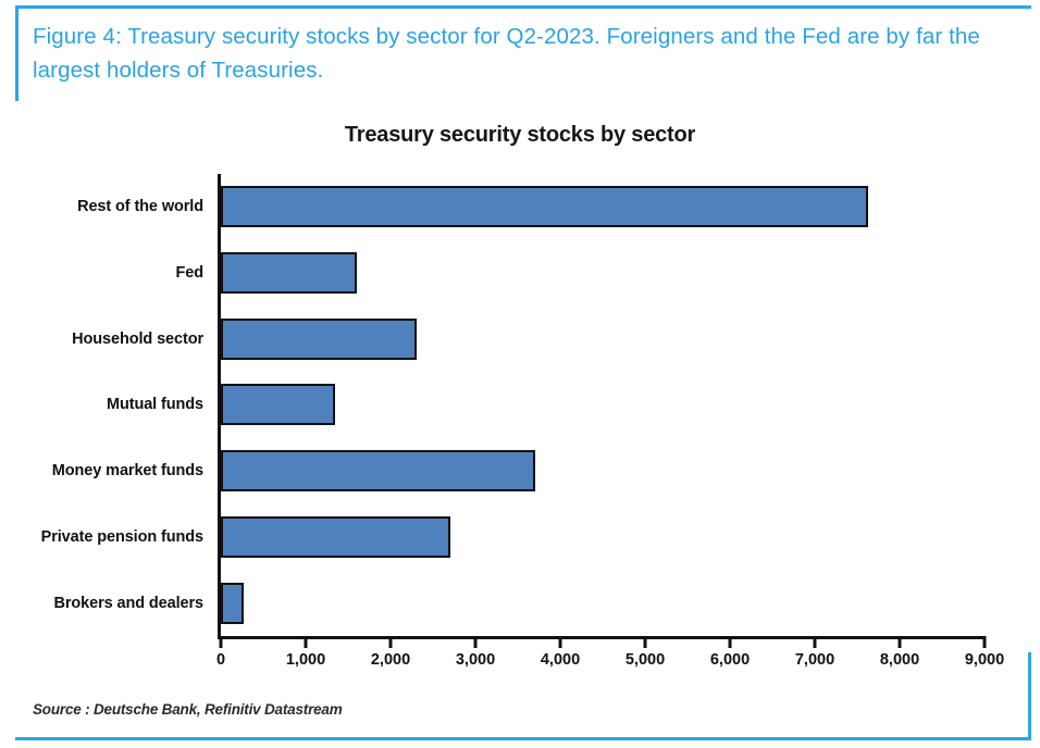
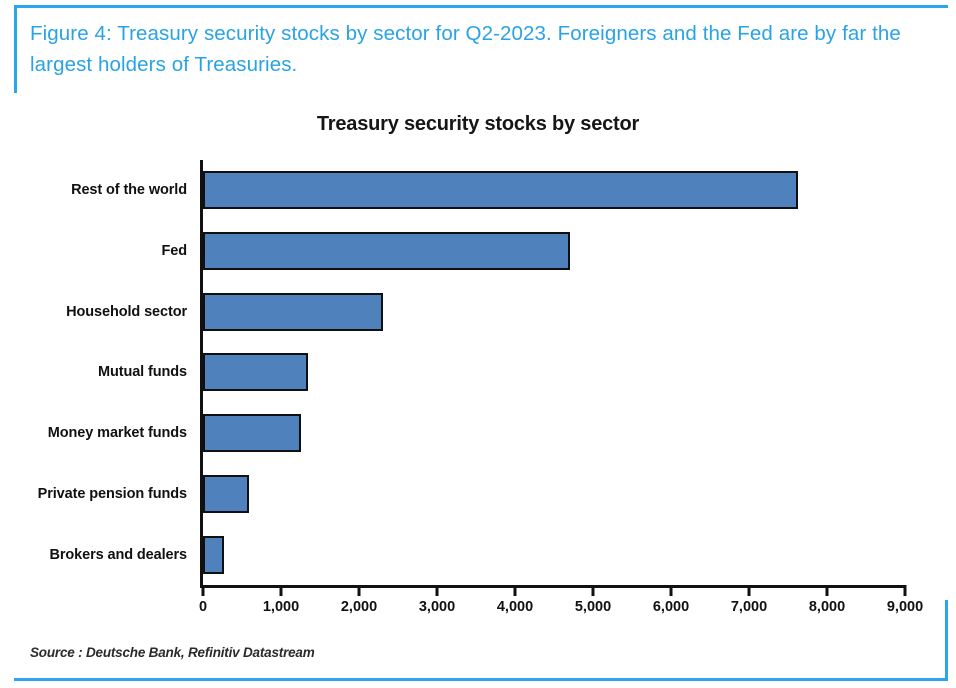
Fed: 1600 -> 4700
Money market funds: 3700 -> 1200
Private pension funds: 2700 -> 600
